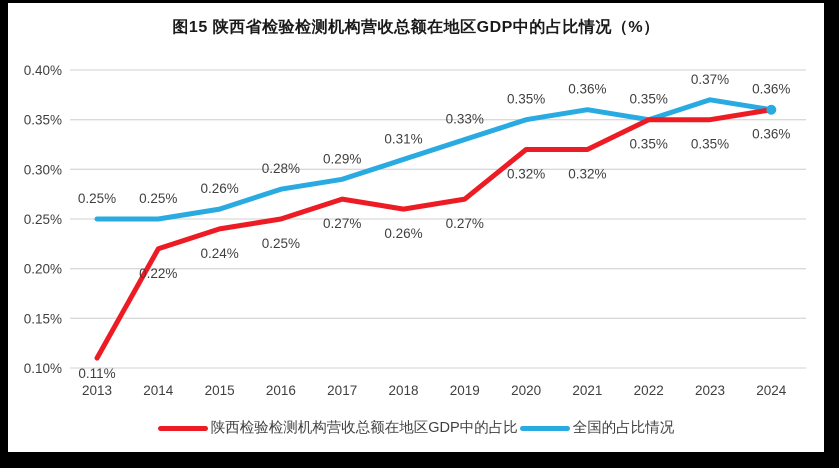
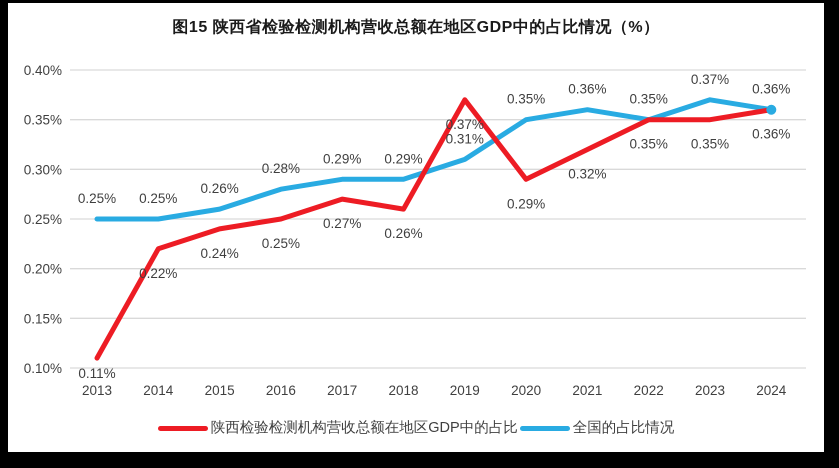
全国的占比情况/2018: 0.31% -> 0.29%
陕西检验检测机构营收总额在地区GDP中的占比/2019: 0.27% -> 0.37%
全国的占比情况/2019: 0.33% -> 0.31%
陕西检验检测机构营收总额在地区GDP中的占比/2020: 0.32% -> 0.29%
